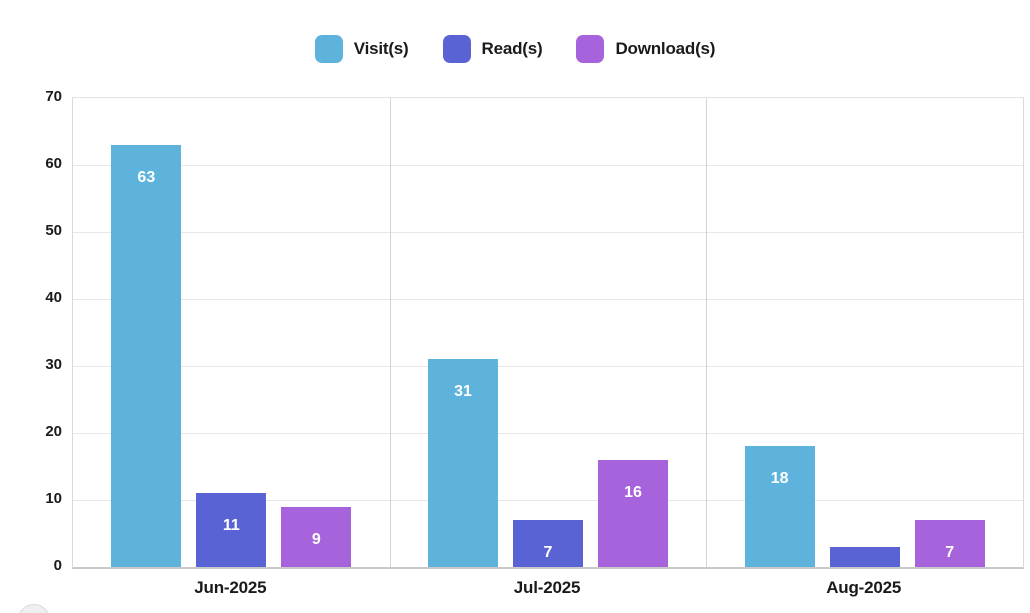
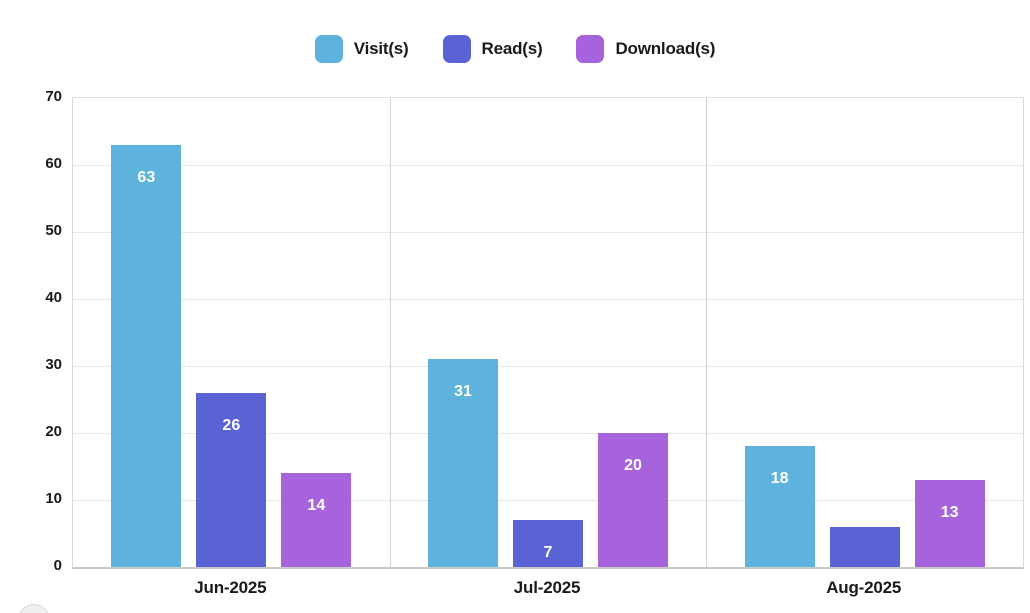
Read(s)/Jun-2025: 11 -> 26
Download(s)/Jun-2025: 9 -> 14
Download(s)/Jul-2025: 16 -> 20
Read(s)/Aug-2025: 3 -> 6
Download(s)/Aug-2025: 7 -> 13
